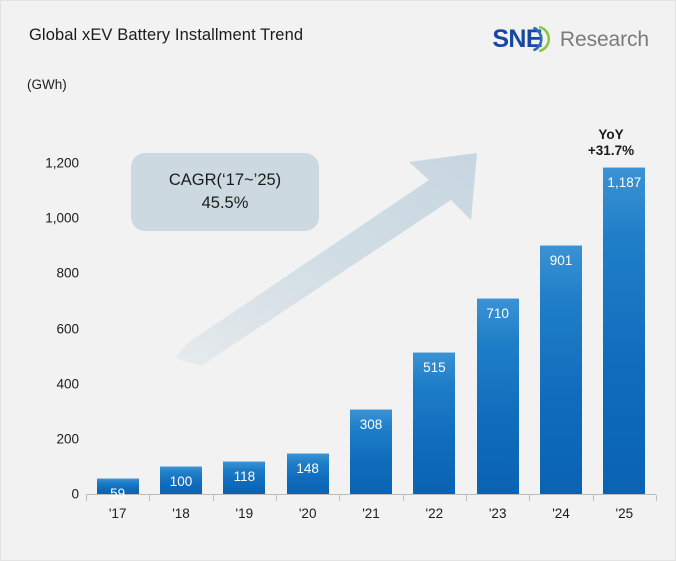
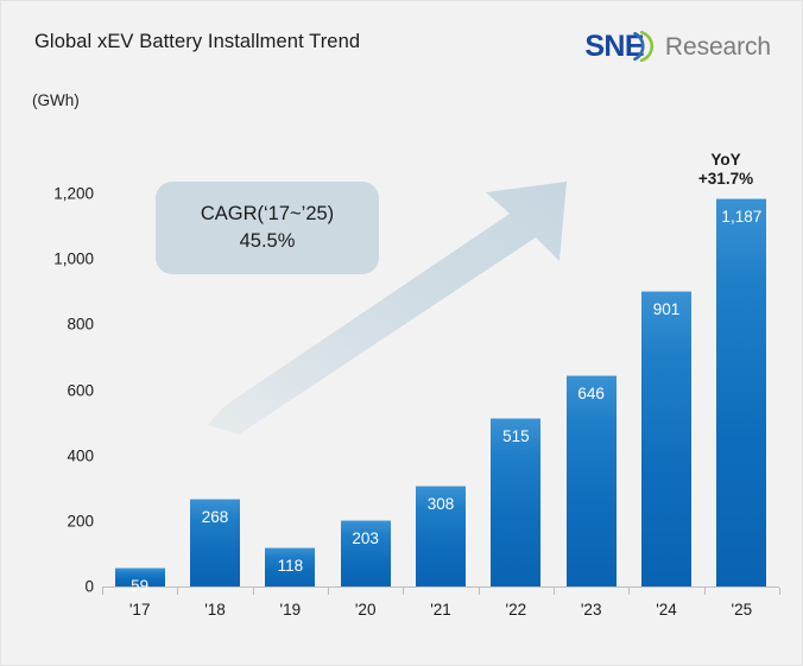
'18: 100 -> 268
'20: 148 -> 203
'23: 710 -> 646
